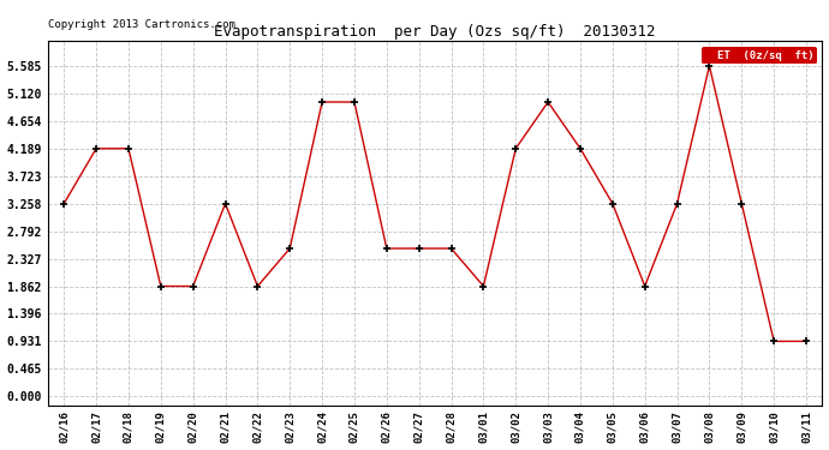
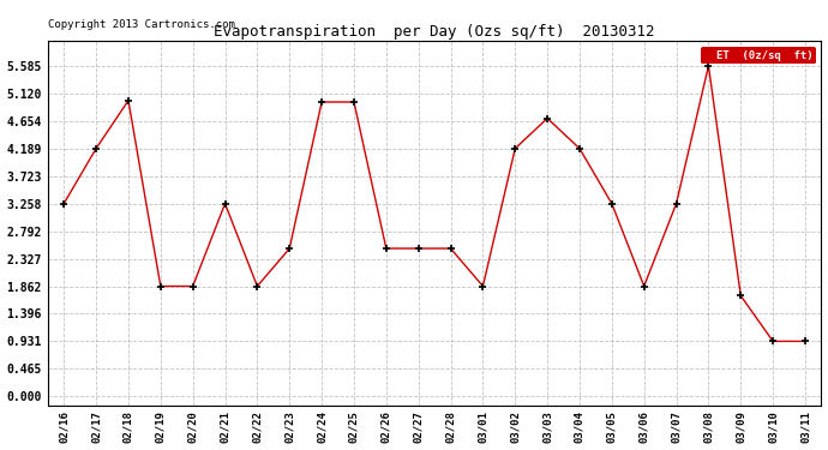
02/18: 4.19 -> 5.00
03/03: 4.97 -> 4.70
03/09: 3.26 -> 1.70
